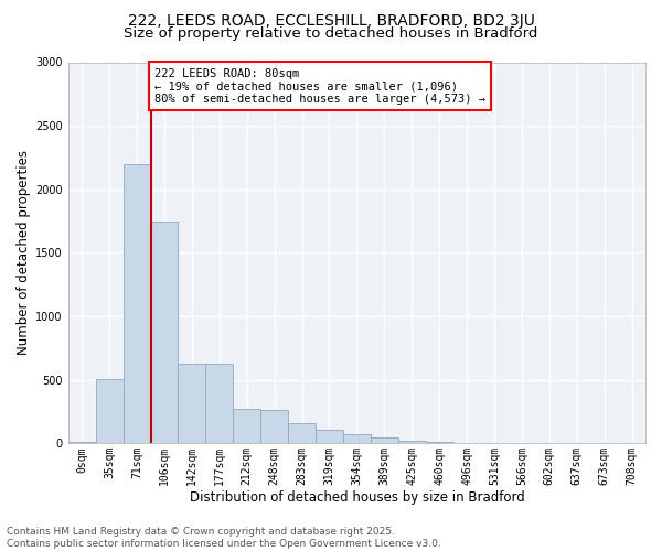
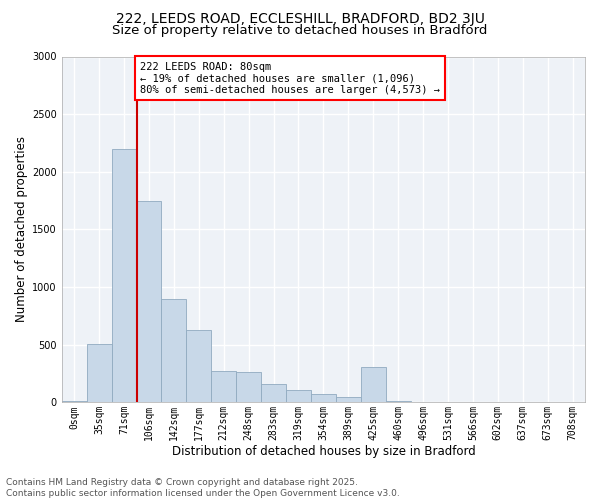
142sqm: 630 -> 900
425sqm: 20 -> 310
